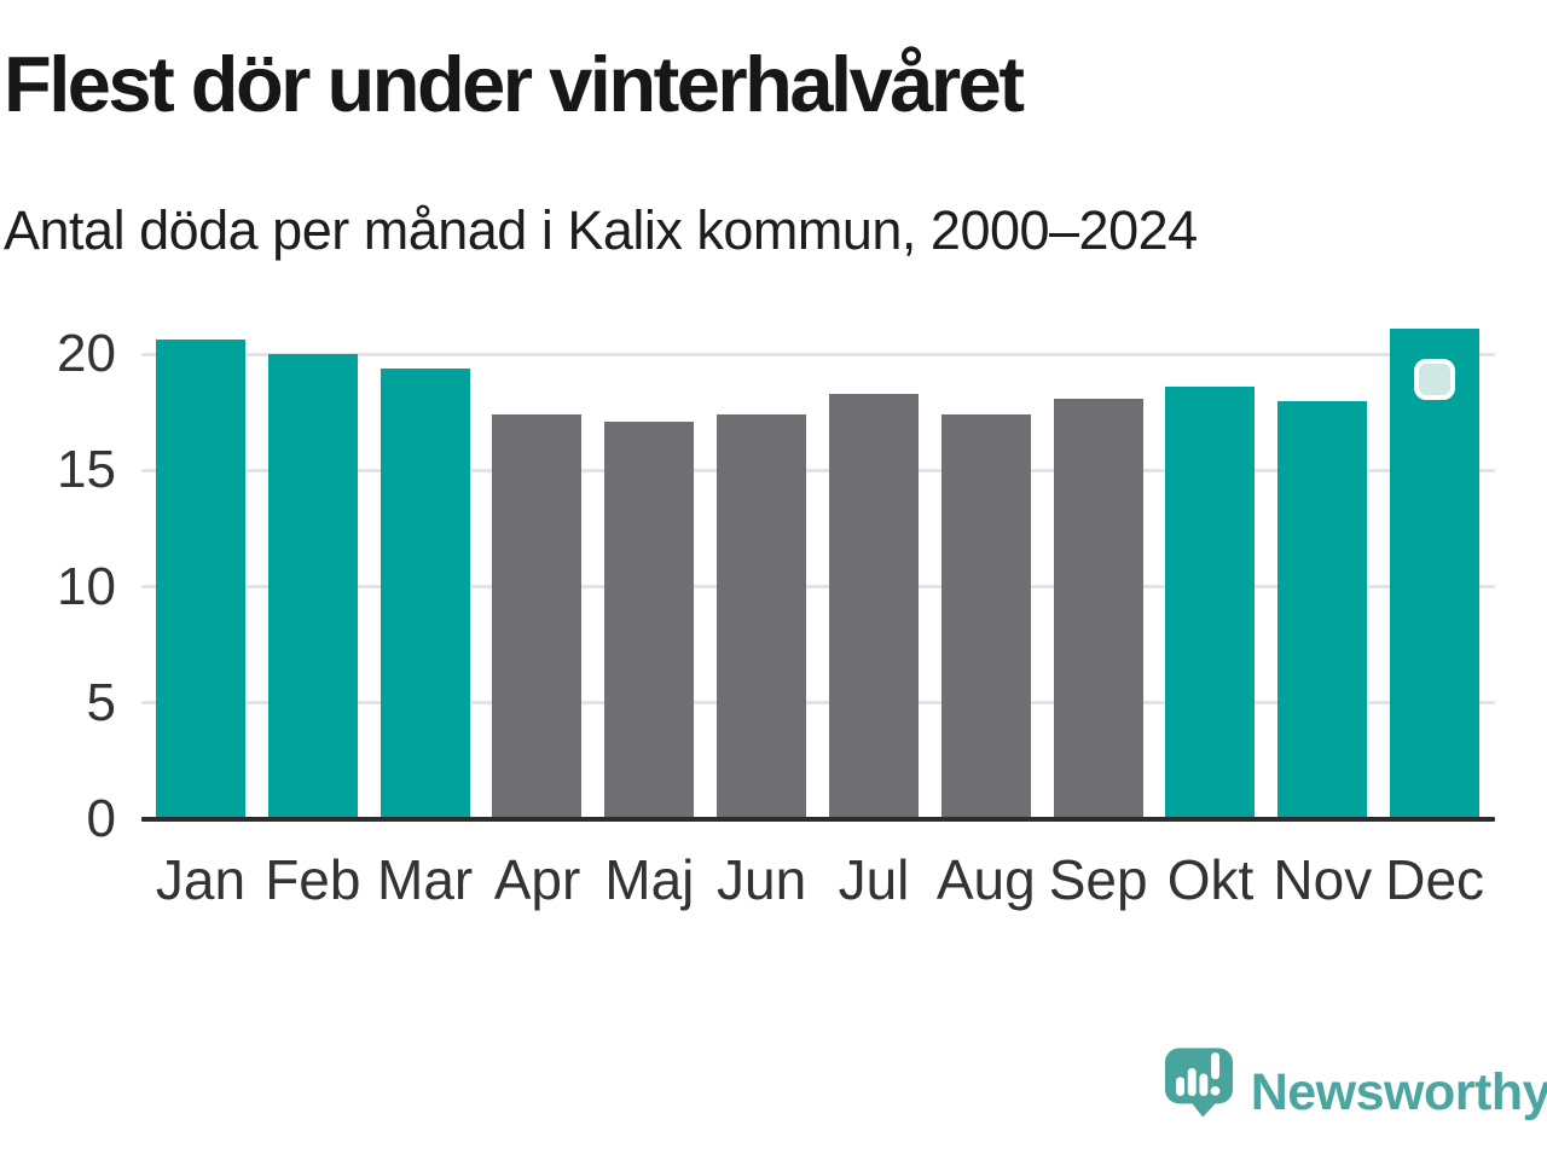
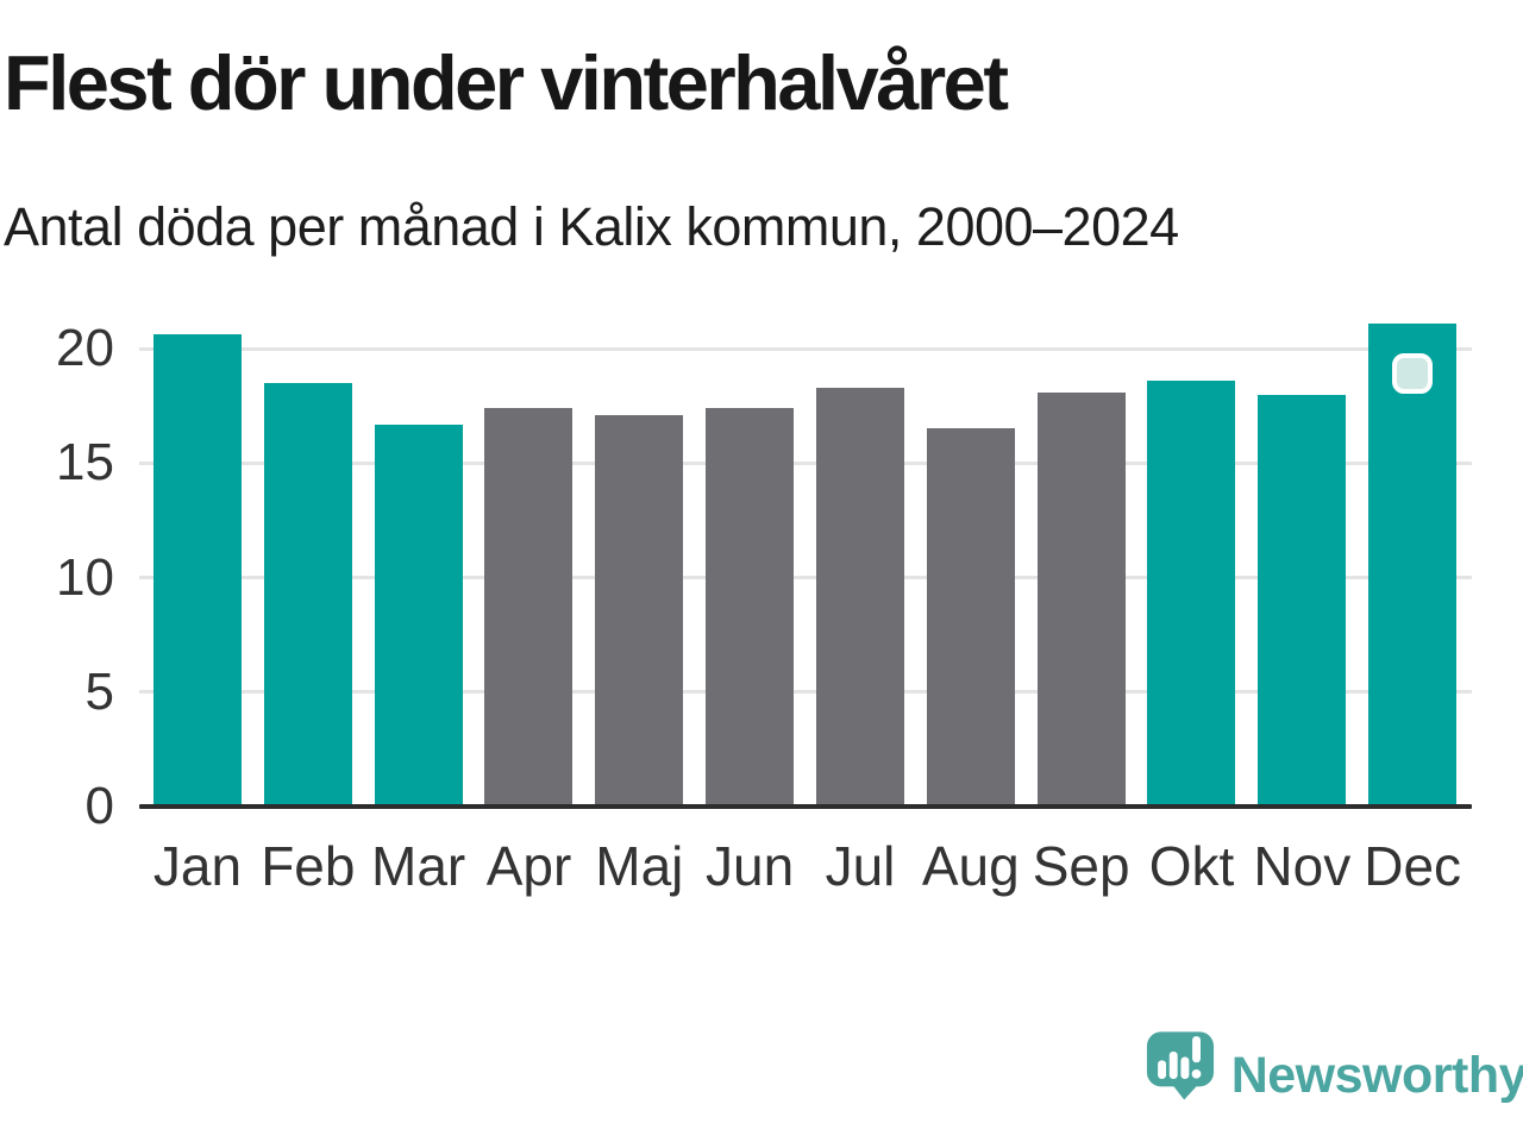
Feb: 20.0 -> 18.5
Mar: 19.4 -> 16.7
Aug: 17.4 -> 16.5
